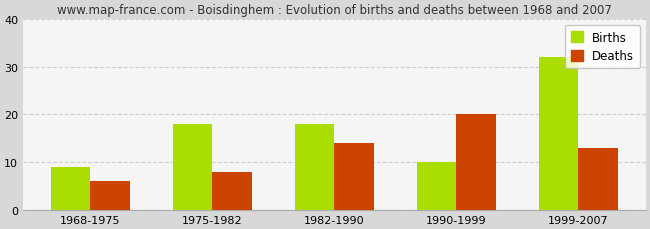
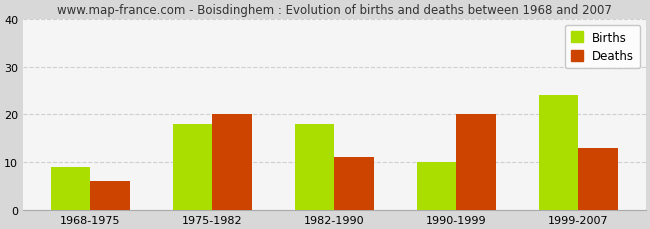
Deaths/1975-1982: 8 -> 20
Deaths/1982-1990: 14 -> 11
Births/1999-2007: 32 -> 24
